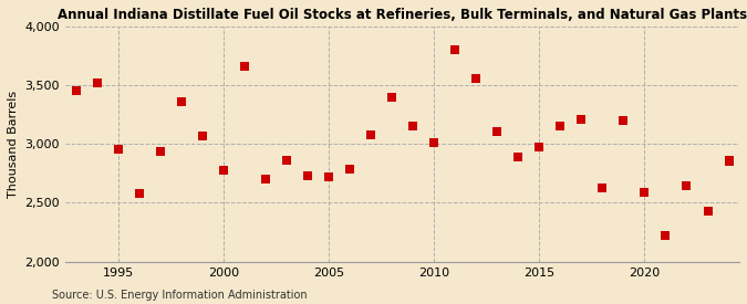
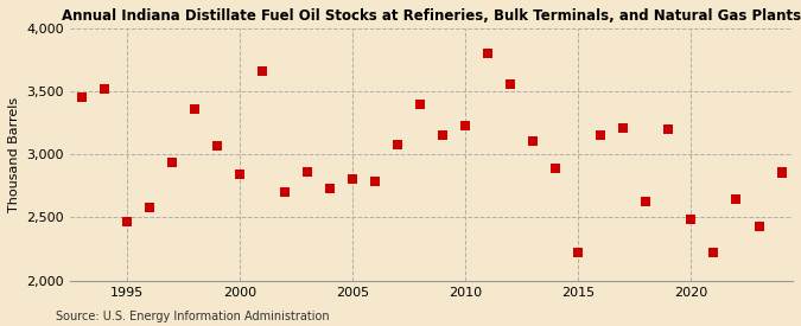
1995: 2,960 -> 2,470
2000: 2,780 -> 2,840
2005: 2,720 -> 2,810
2010: 3,010 -> 3,230
2015: 2,970 -> 2,220
2020: 2,590 -> 2,490
